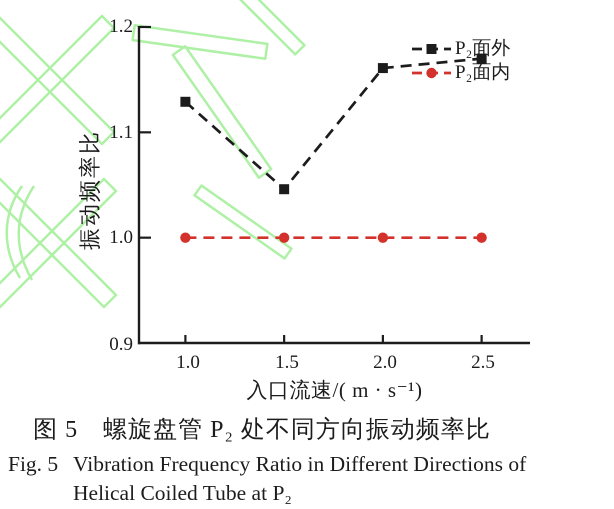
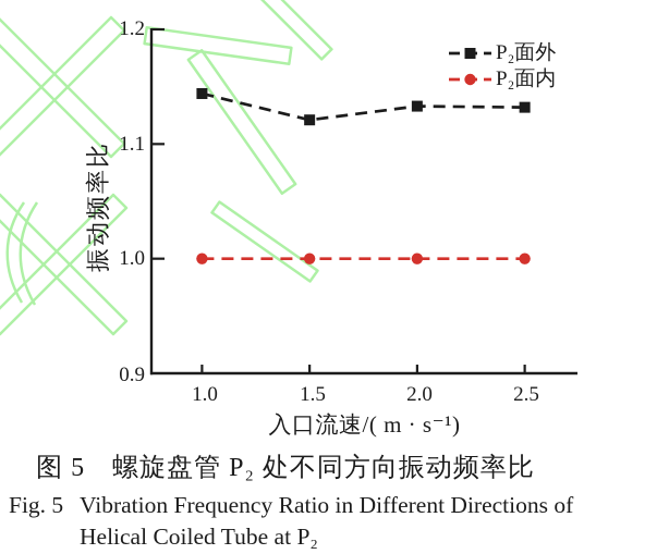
P₂面外/1.0: 1.129 -> 1.144
P₂面外/1.5: 1.046 -> 1.121
P₂面外/2.0: 1.161 -> 1.133
P₂面外/2.5: 1.170 -> 1.132
